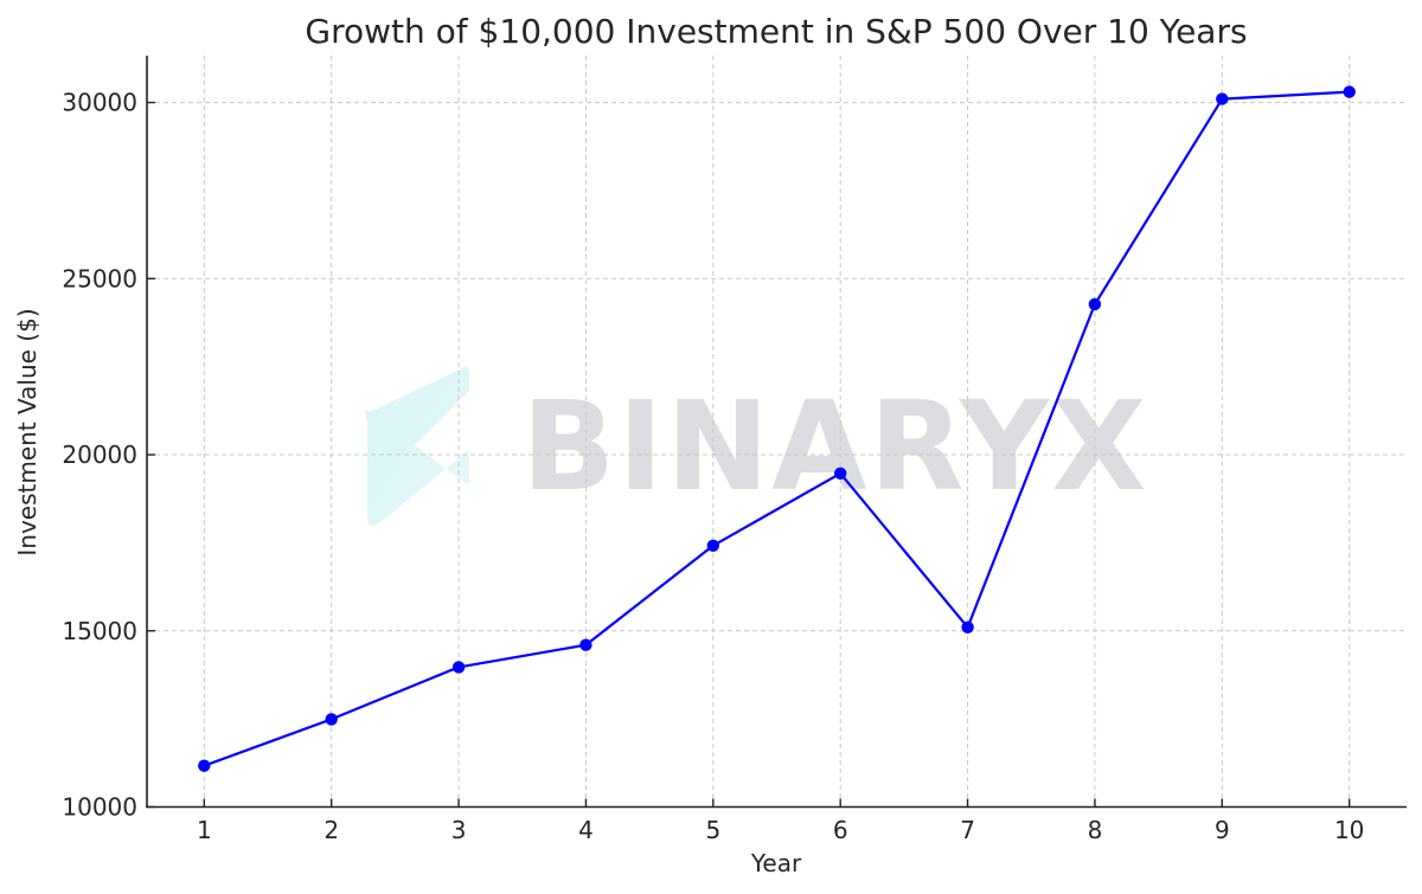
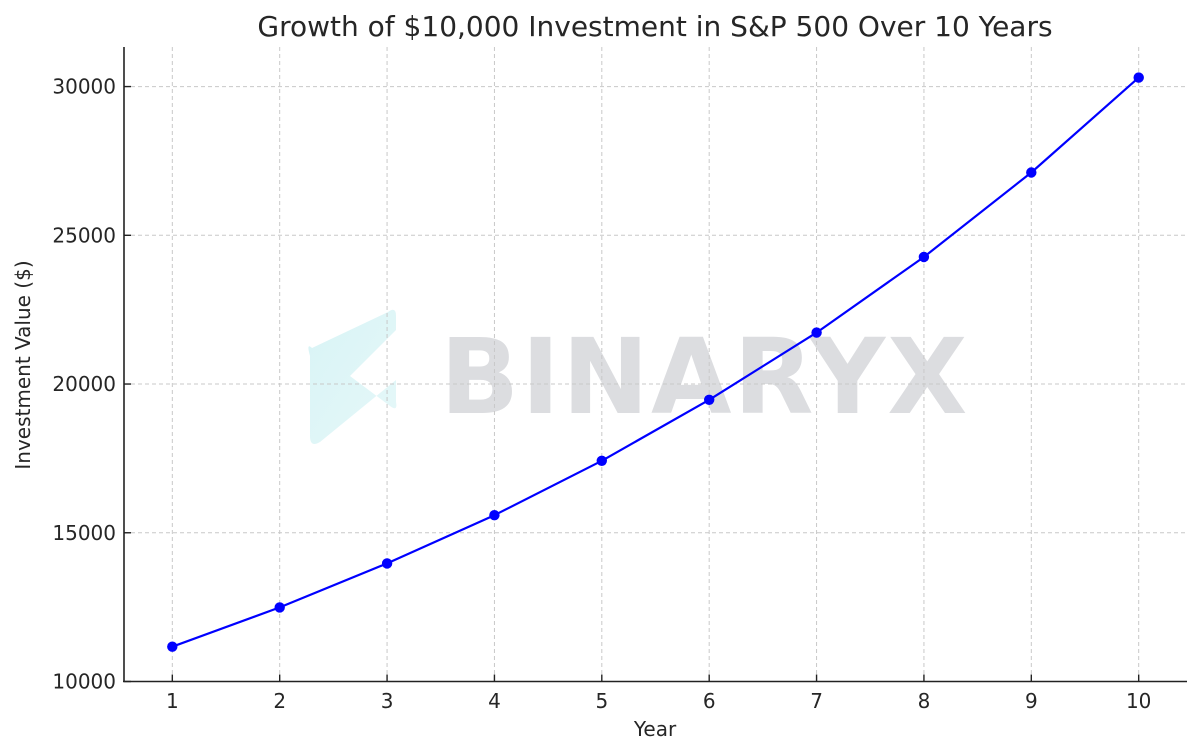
4: 14600 -> 15600
7: 15100 -> 21700
9: 30100 -> 27100
